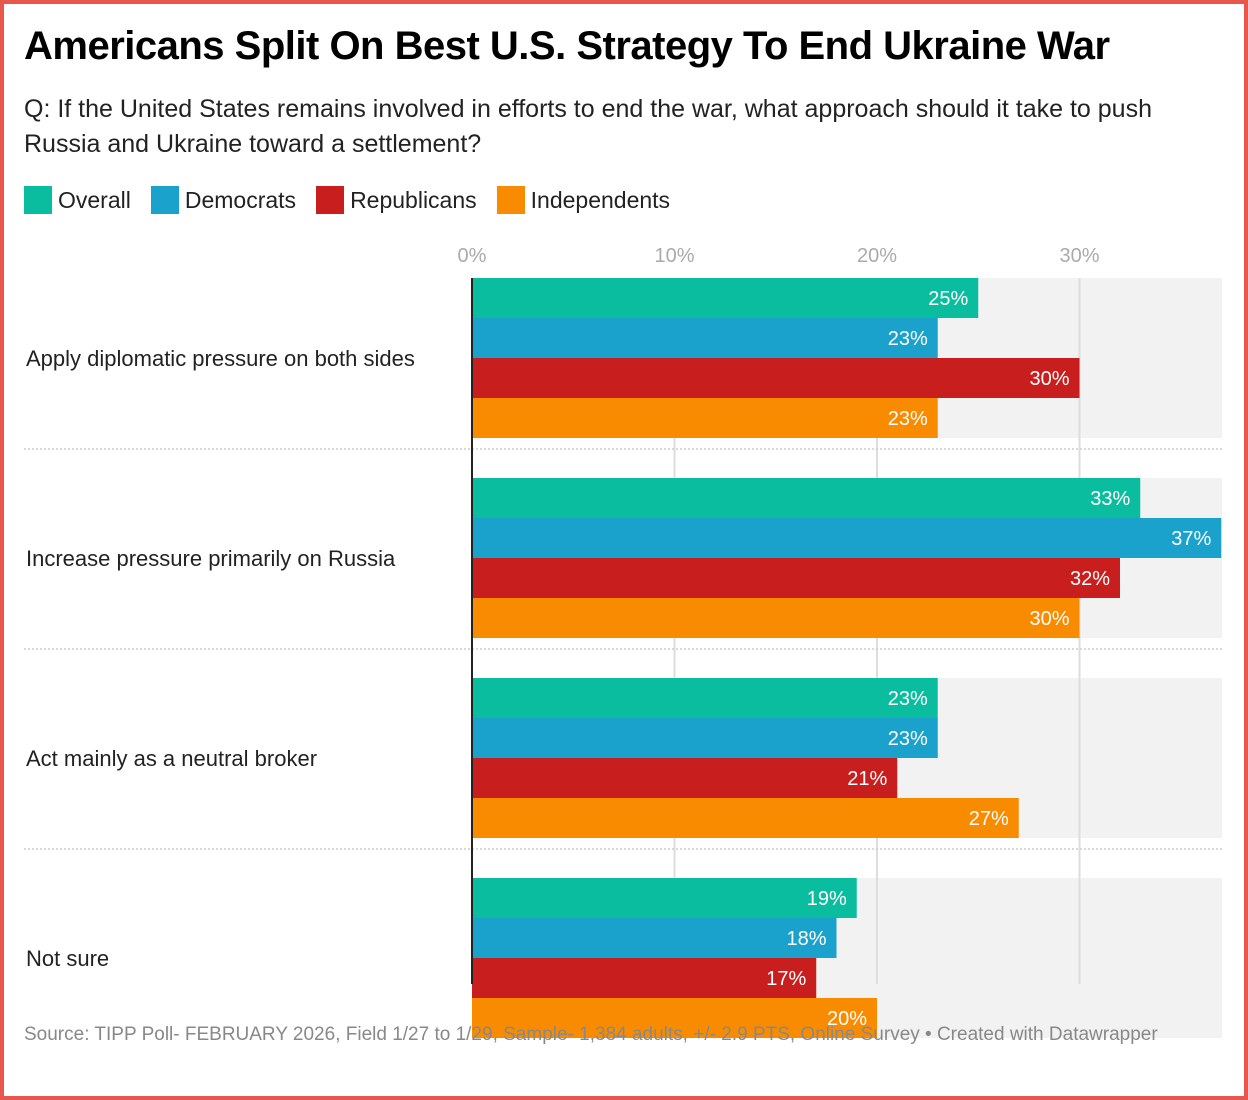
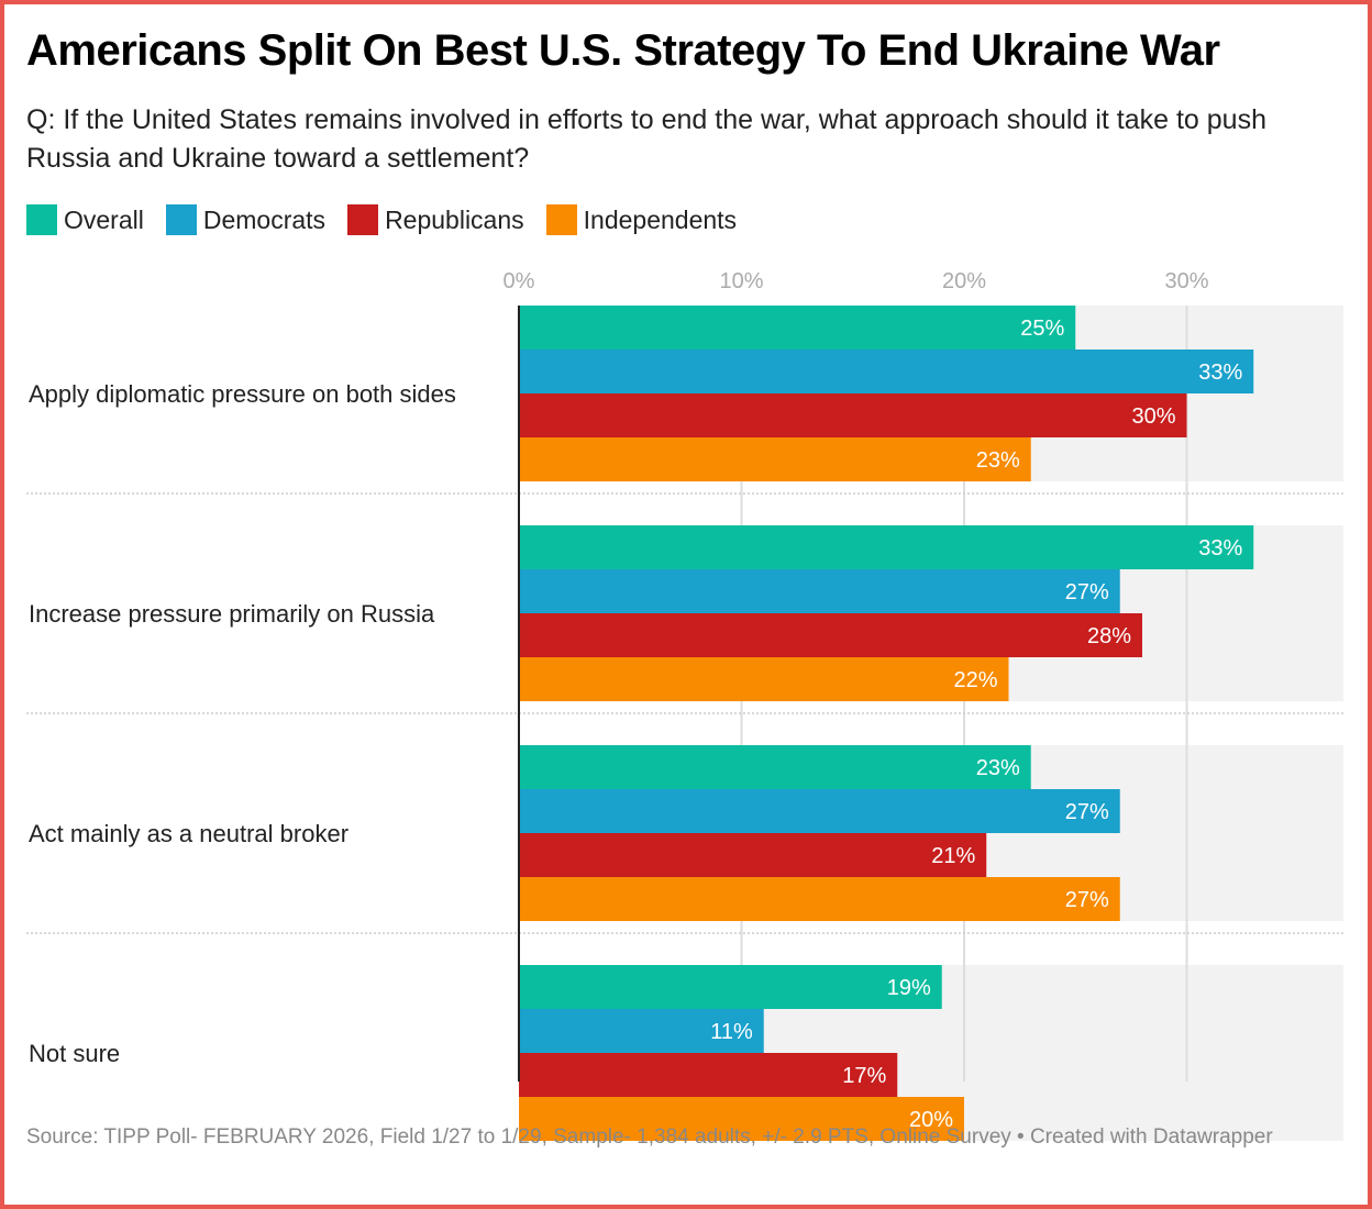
Democrats/Apply diplomatic pressure on both sides: 23% -> 33%
Democrats/Increase pressure primarily on Russia: 37% -> 27%
Republicans/Increase pressure primarily on Russia: 32% -> 28%
Independents/Increase pressure primarily on Russia: 30% -> 22%
Democrats/Act mainly as a neutral broker: 23% -> 27%
Democrats/Not sure: 18% -> 11%
